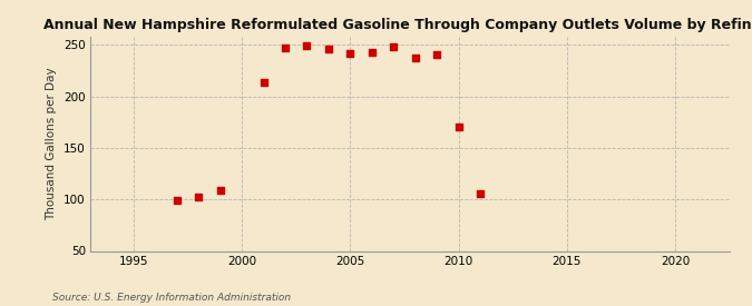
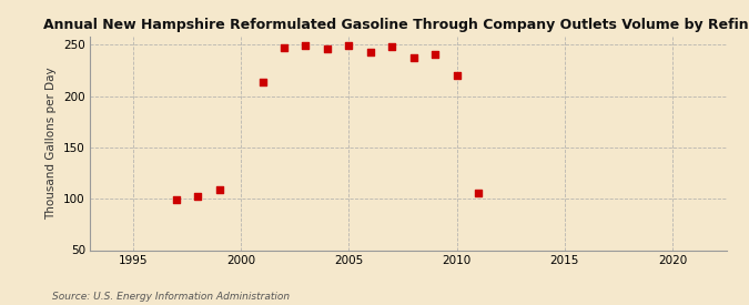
2005: 242 -> 249
2010: 170 -> 220
